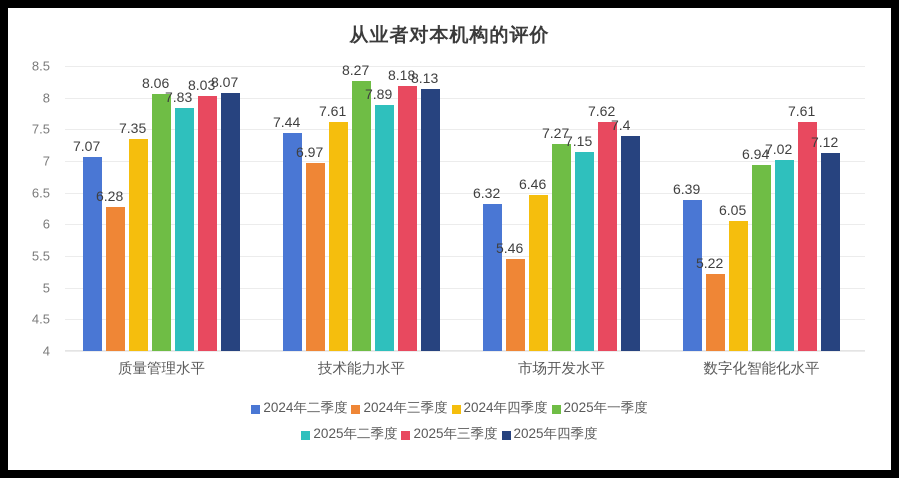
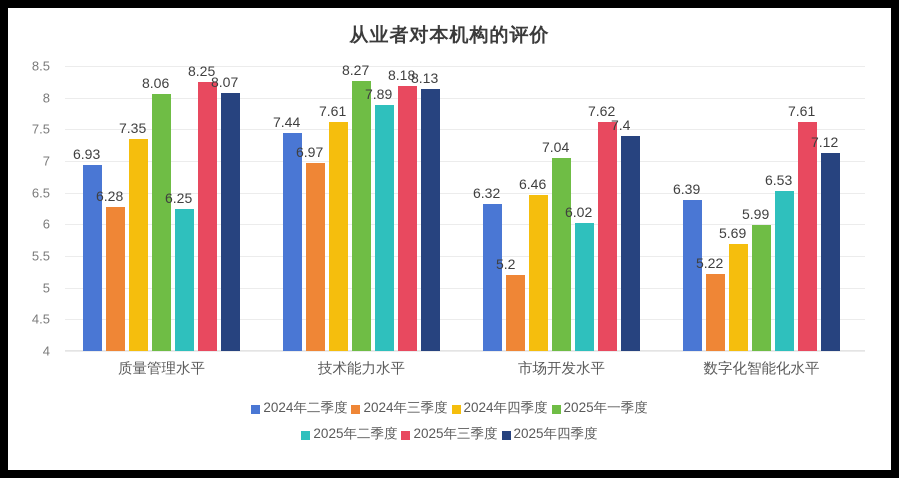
2024年二季度/质量管理水平: 7.07 -> 6.93
2025年二季度/质量管理水平: 7.83 -> 6.25
2025年三季度/质量管理水平: 8.03 -> 8.25
2024年三季度/市场开发水平: 5.46 -> 5.2
2025年一季度/市场开发水平: 7.27 -> 7.04
2025年二季度/市场开发水平: 7.15 -> 6.02
2024年四季度/数字化智能化水平: 6.05 -> 5.69
2025年一季度/数字化智能化水平: 6.94 -> 5.99
2025年二季度/数字化智能化水平: 7.02 -> 6.53
